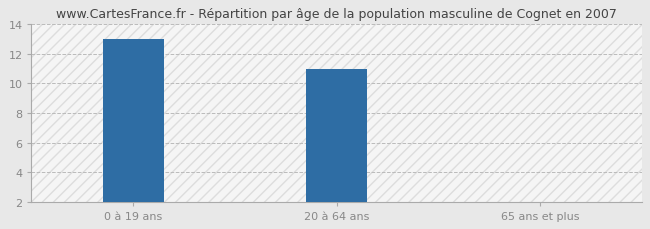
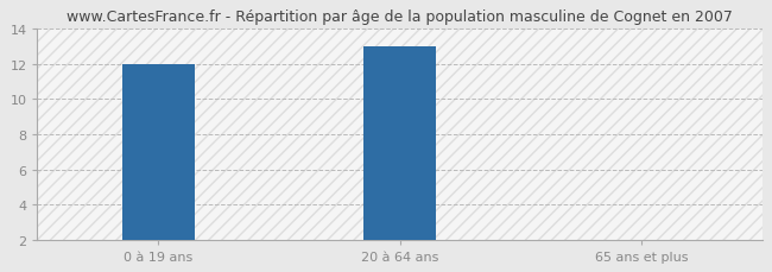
0 à 19 ans: 13 -> 12
20 à 64 ans: 11 -> 13
